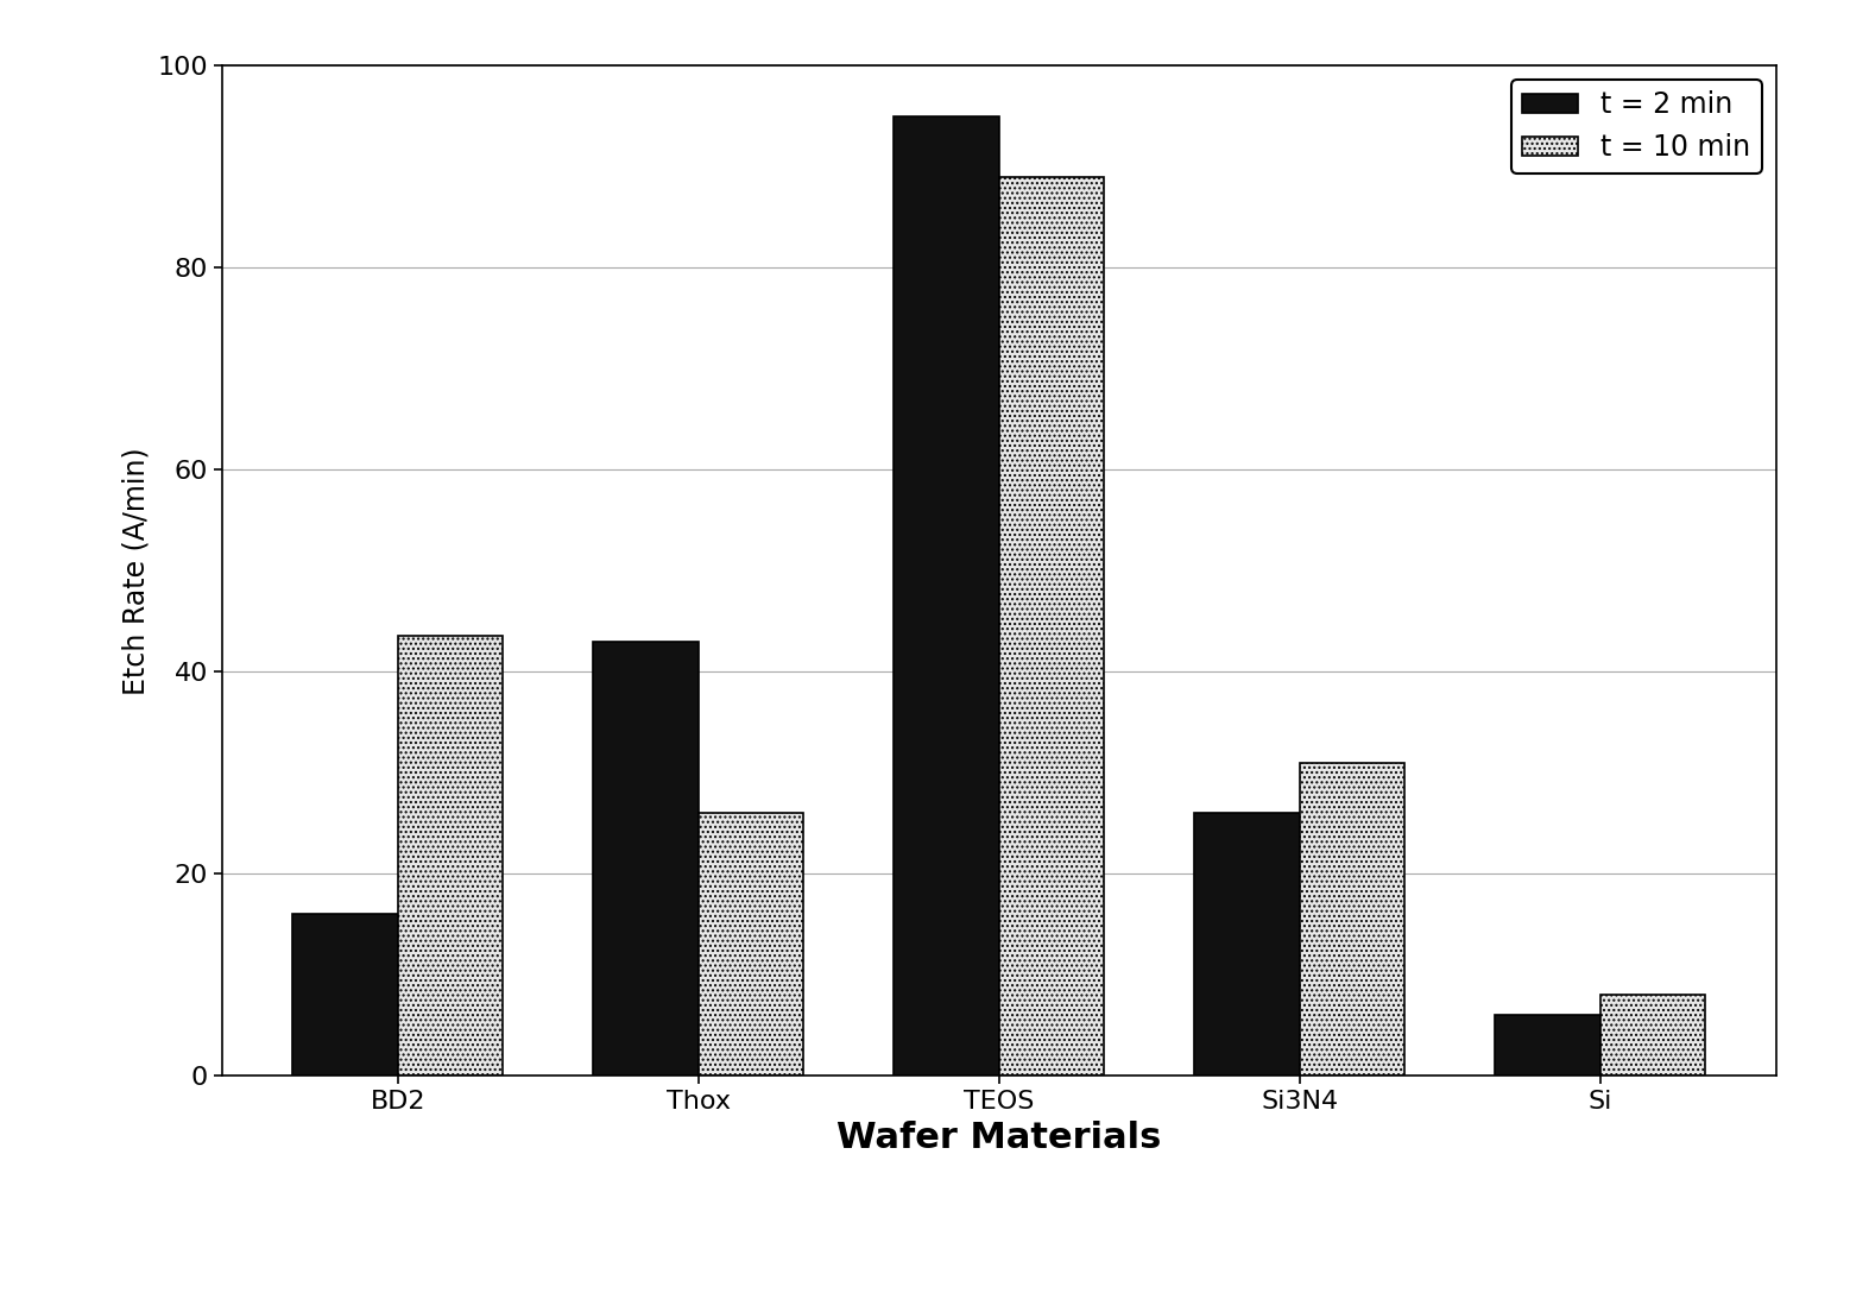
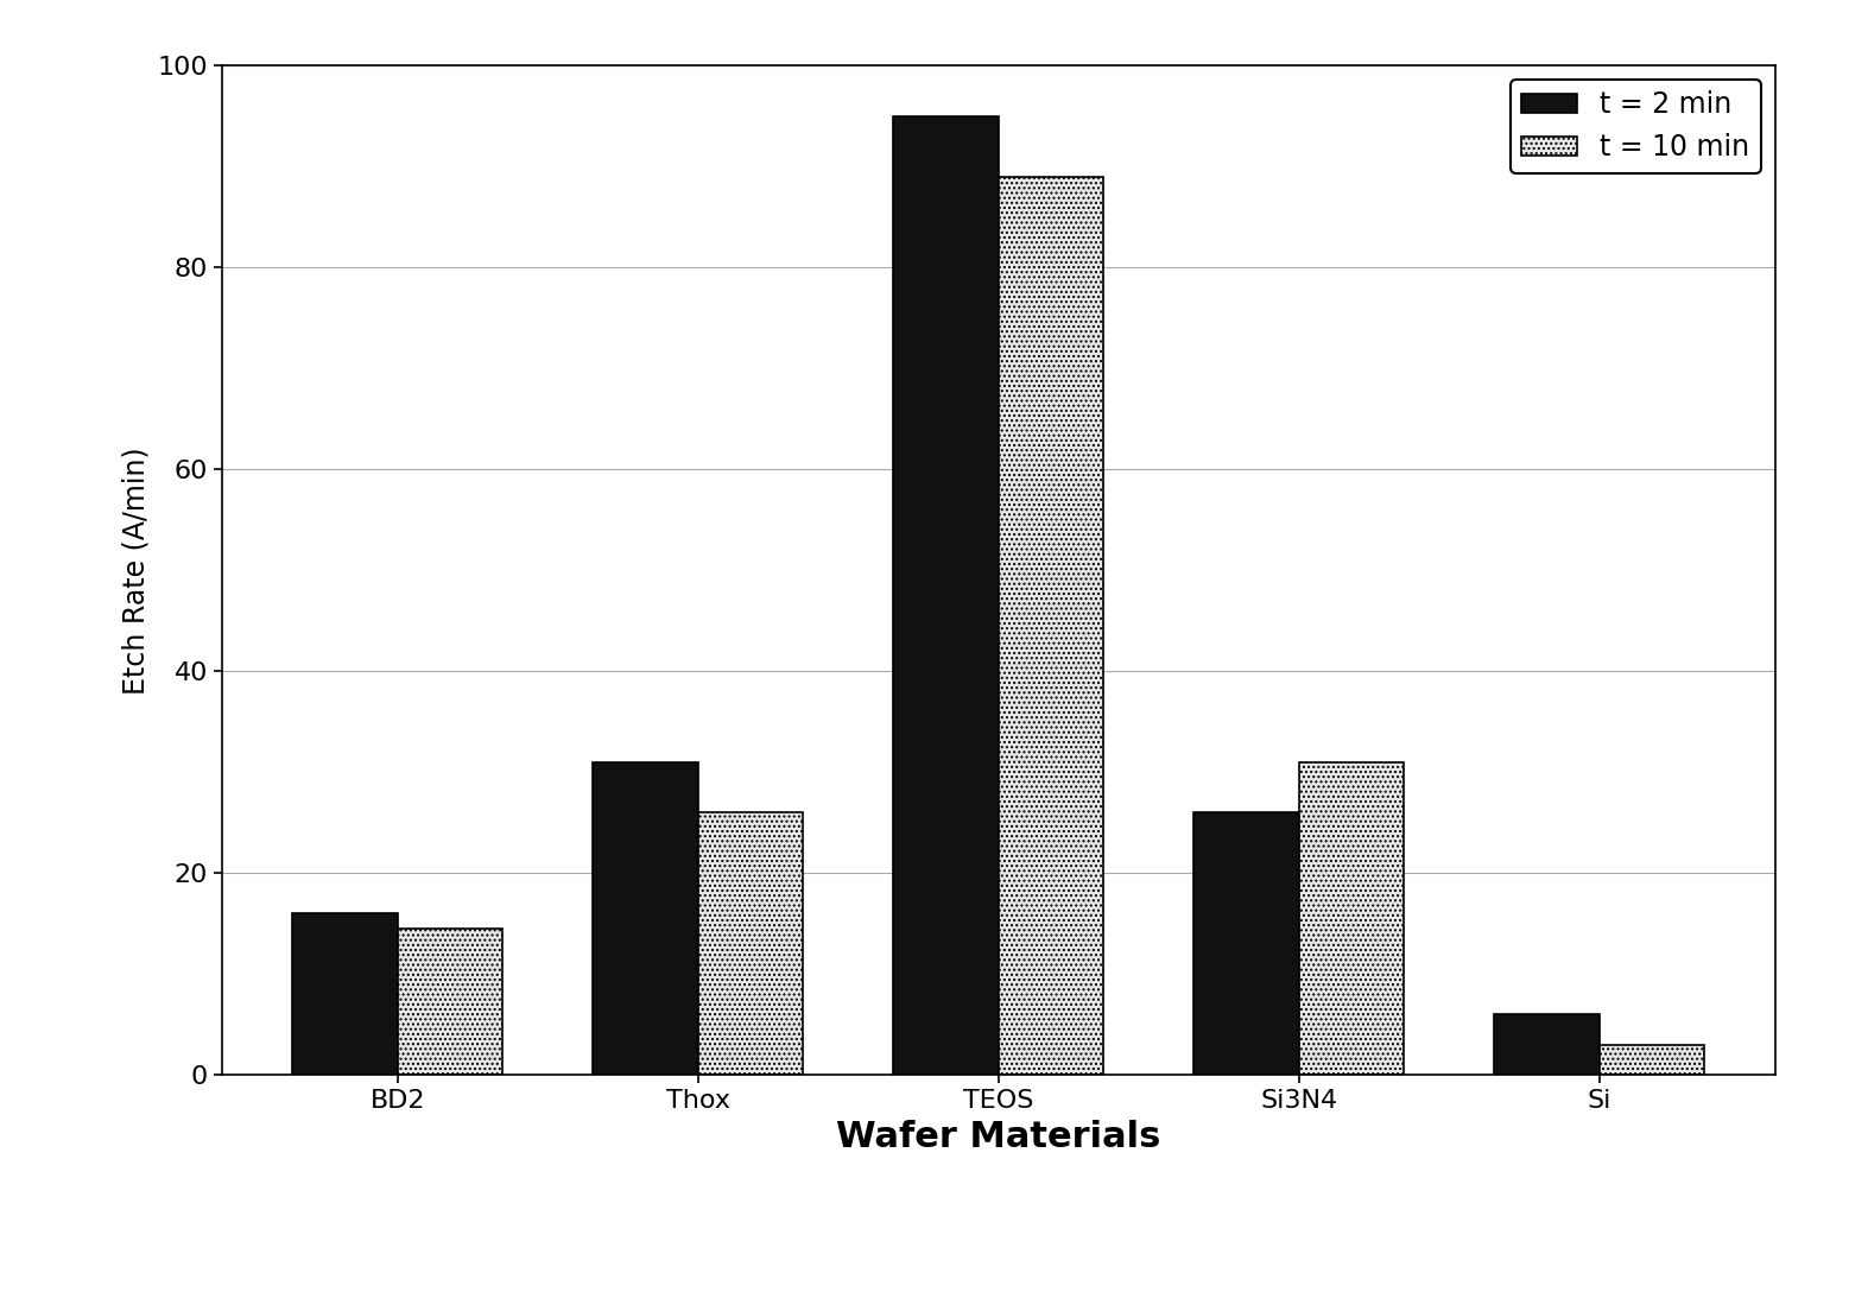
t = 10 min/BD2: 43.6 -> 14.5
t = 2 min/Thox: 43 -> 31
t = 10 min/Si: 8.0 -> 3.0
